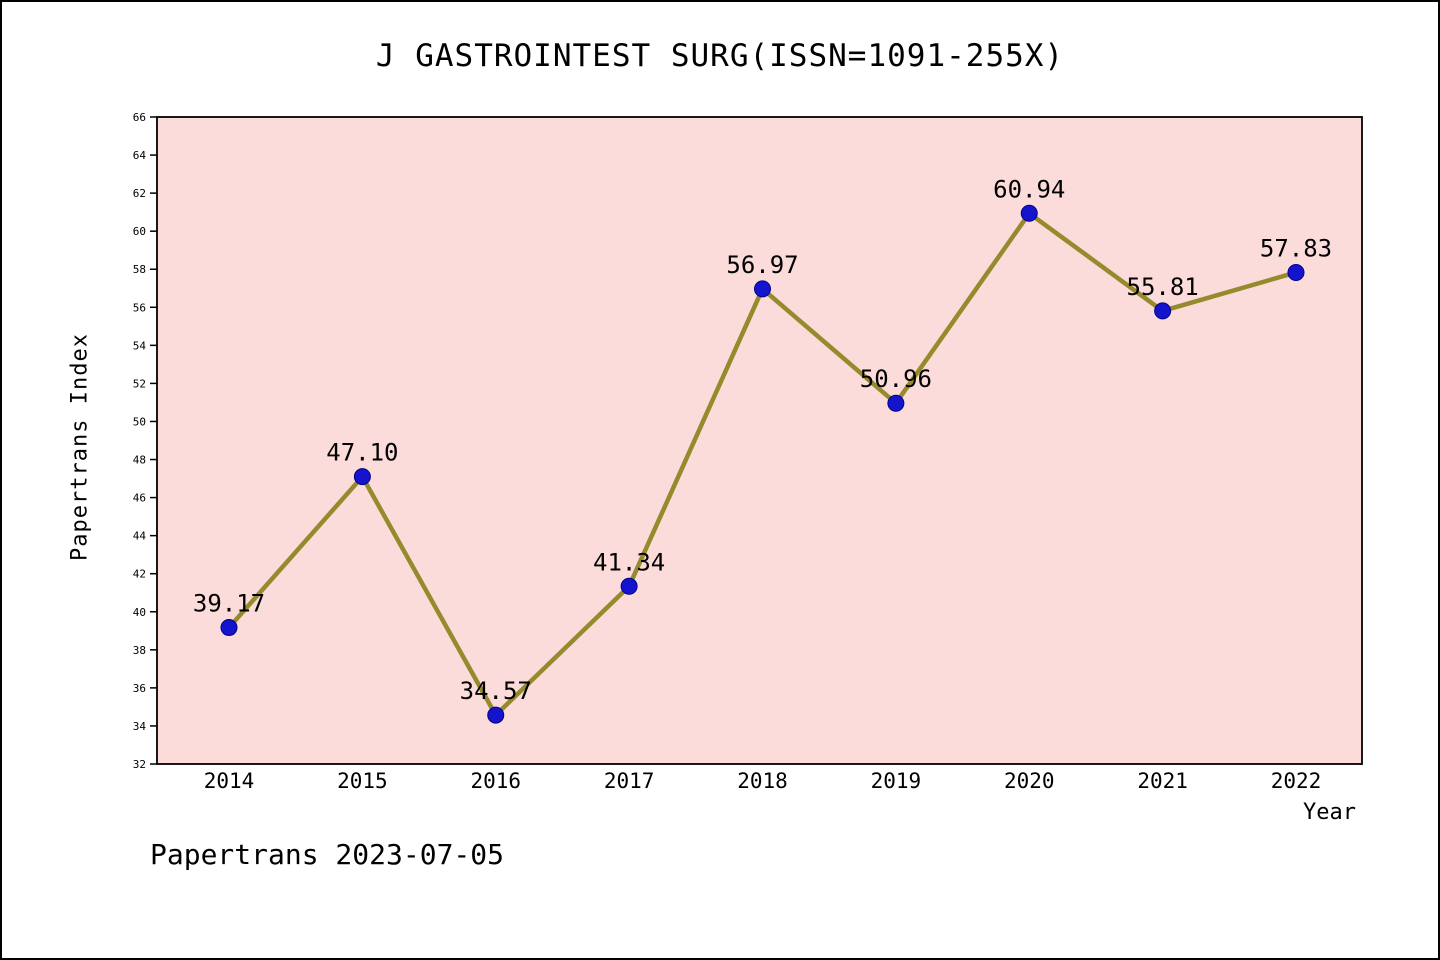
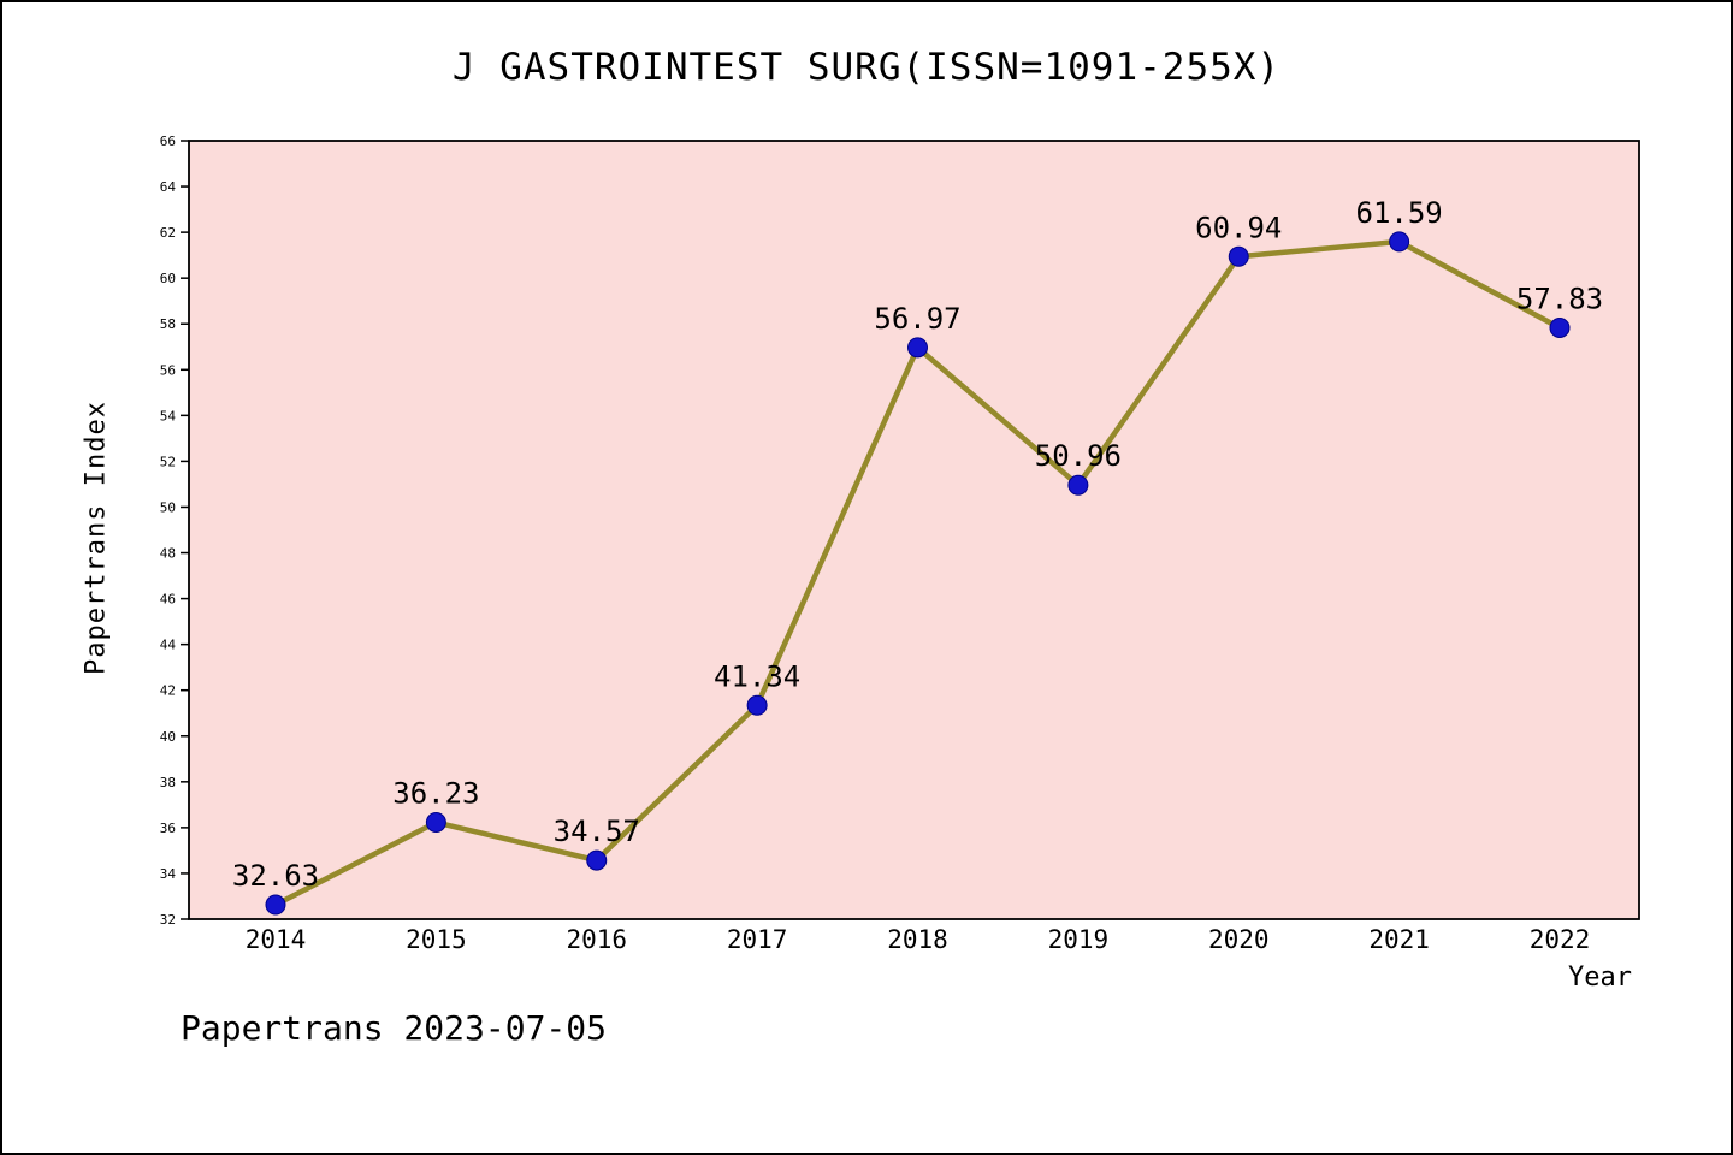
2014: 39.17 -> 32.63
2015: 47.10 -> 36.23
2021: 55.81 -> 61.59
